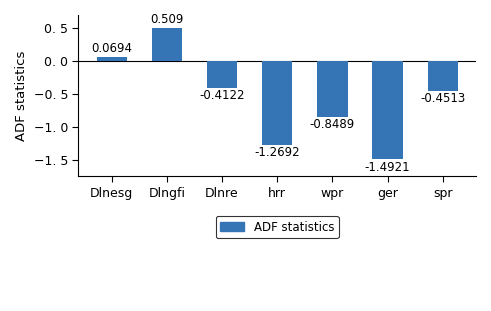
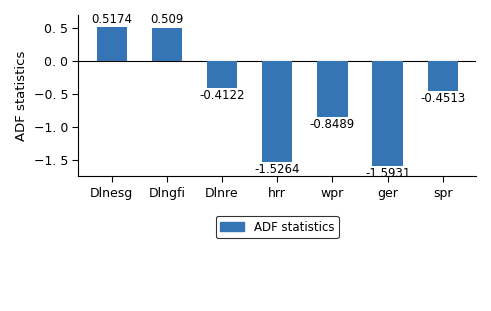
Dlnesg: 0.0694 -> 0.5174
hrr: -1.2692 -> -1.5264
ger: -1.4921 -> -1.5931
